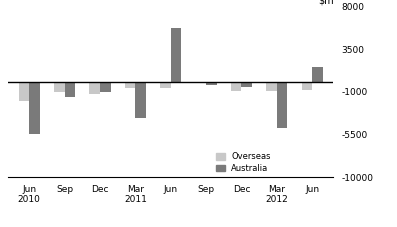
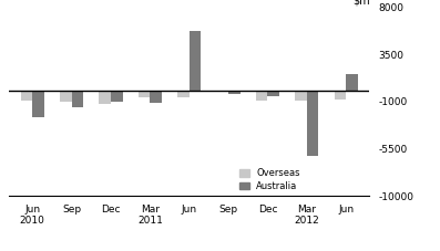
Overseas/Jun 2010: -2000 -> -900
Australia/Jun 2010: -5400 -> -2500
Australia/Mar 2011: -3800 -> -1100
Australia/Mar 2012: -4800 -> -6200
